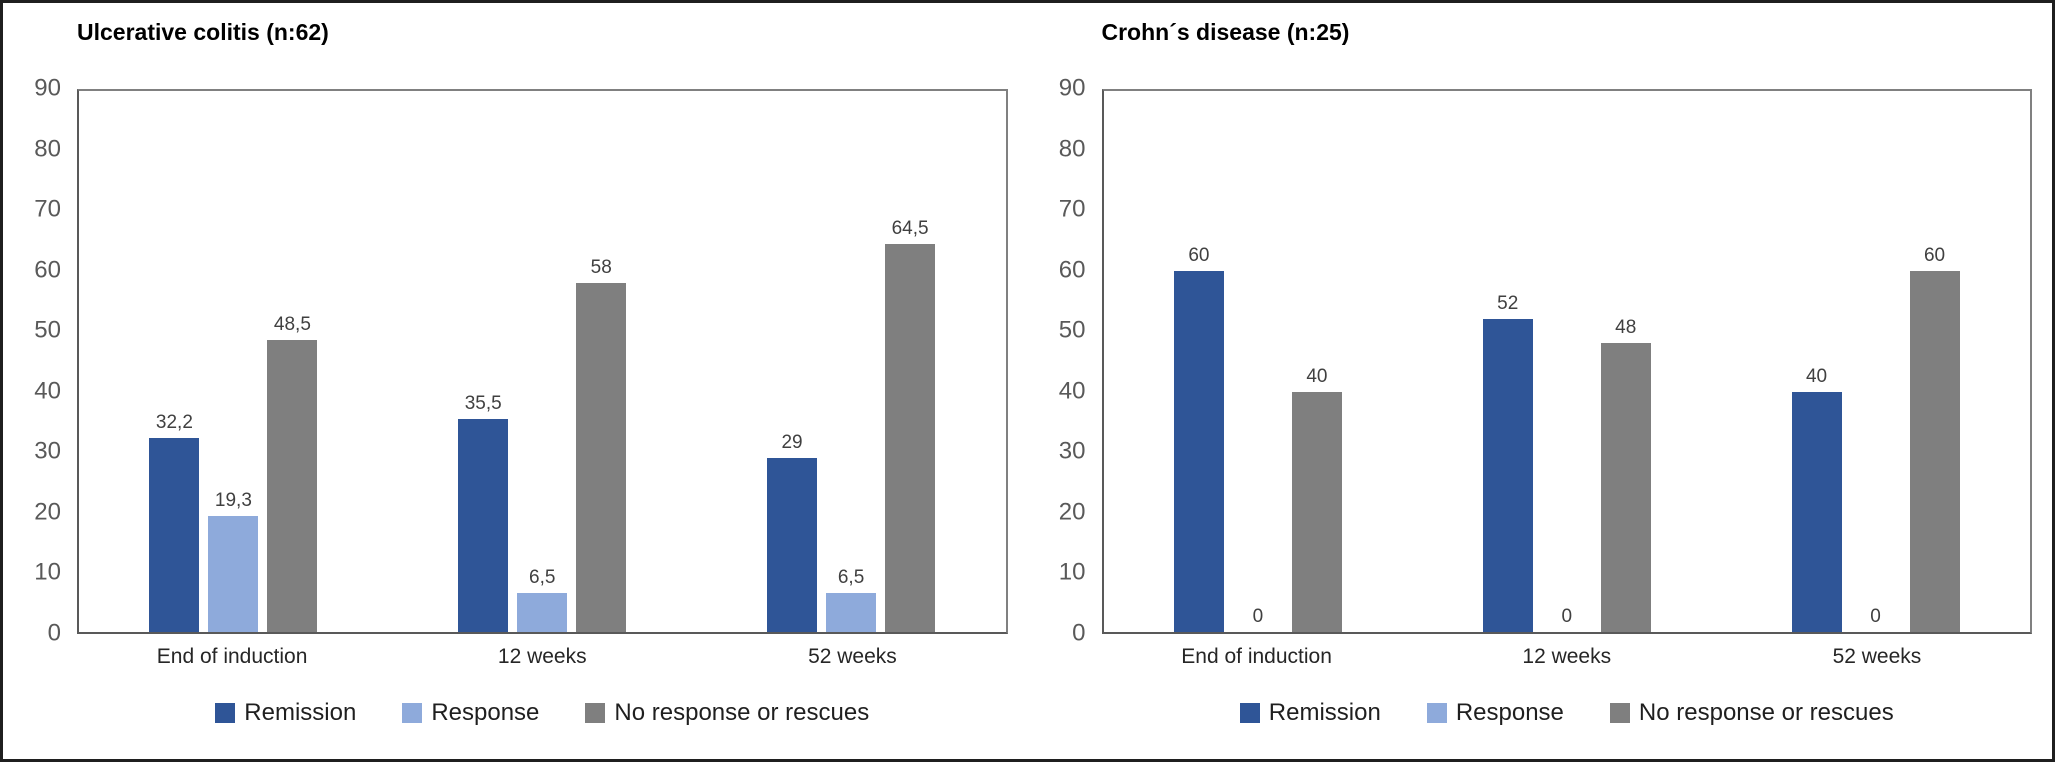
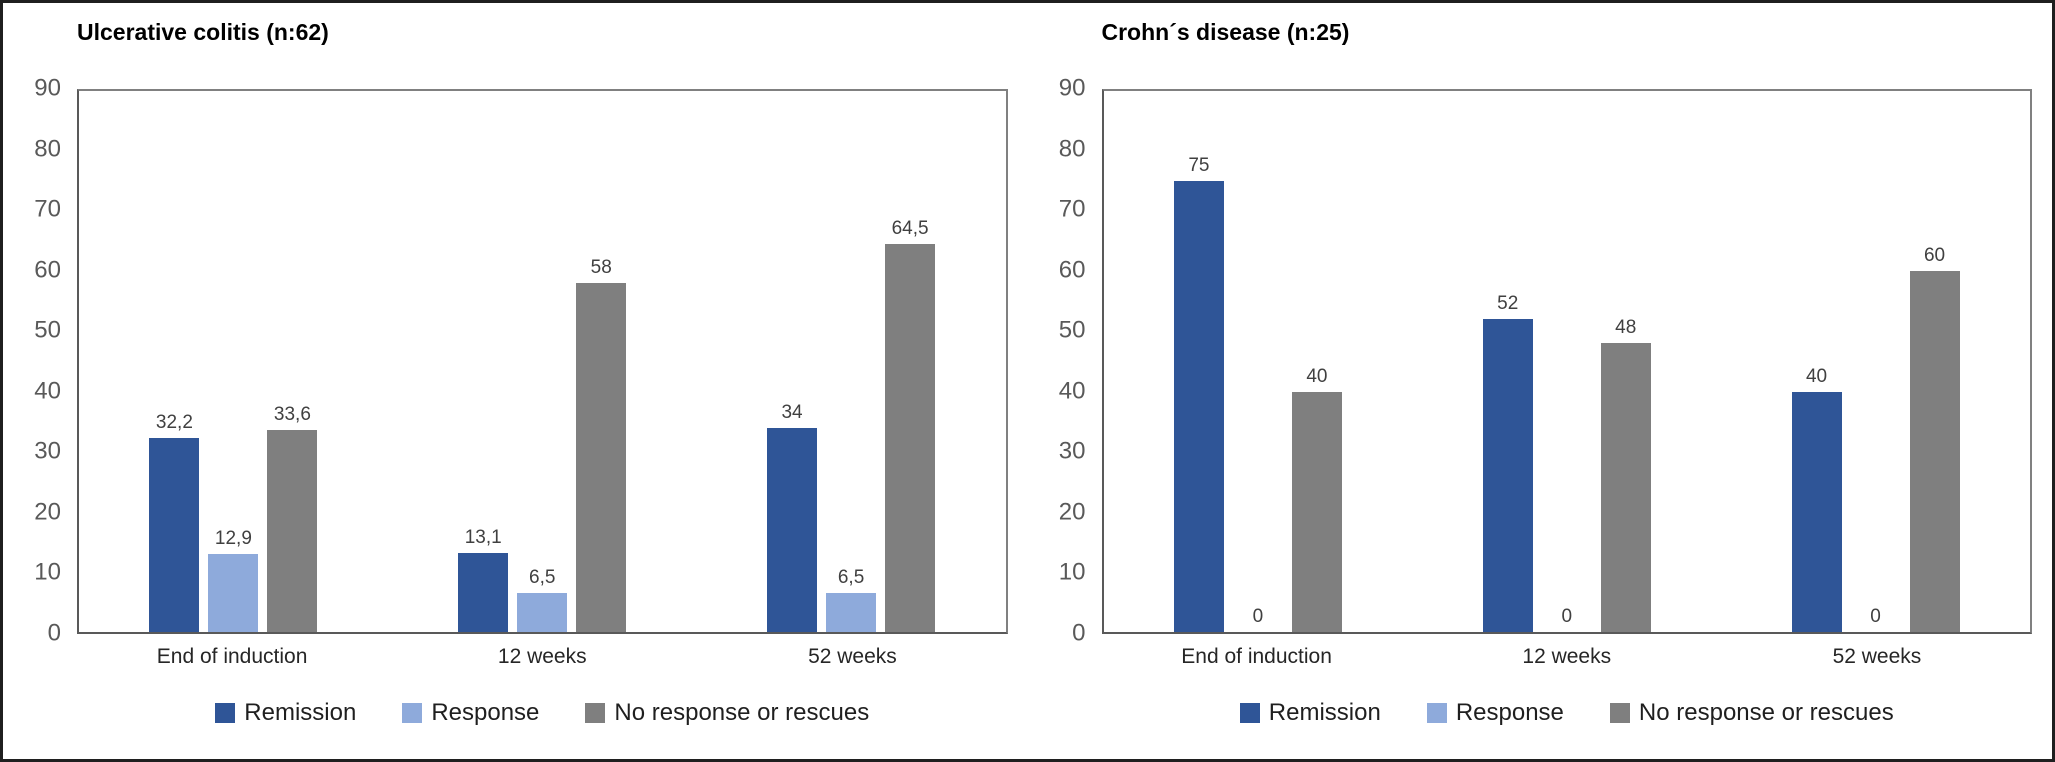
Ulcerative colitis (n:62)/Response/End of induction: 19,3 -> 12,9
Ulcerative colitis (n:62)/No response or rescues/End of induction: 48,5 -> 33,6
Ulcerative colitis (n:62)/Remission/12 weeks: 35,5 -> 13,1
Ulcerative colitis (n:62)/Remission/52 weeks: 29 -> 34
Crohn´s disease (n:25)/Remission/End of induction: 60 -> 75
